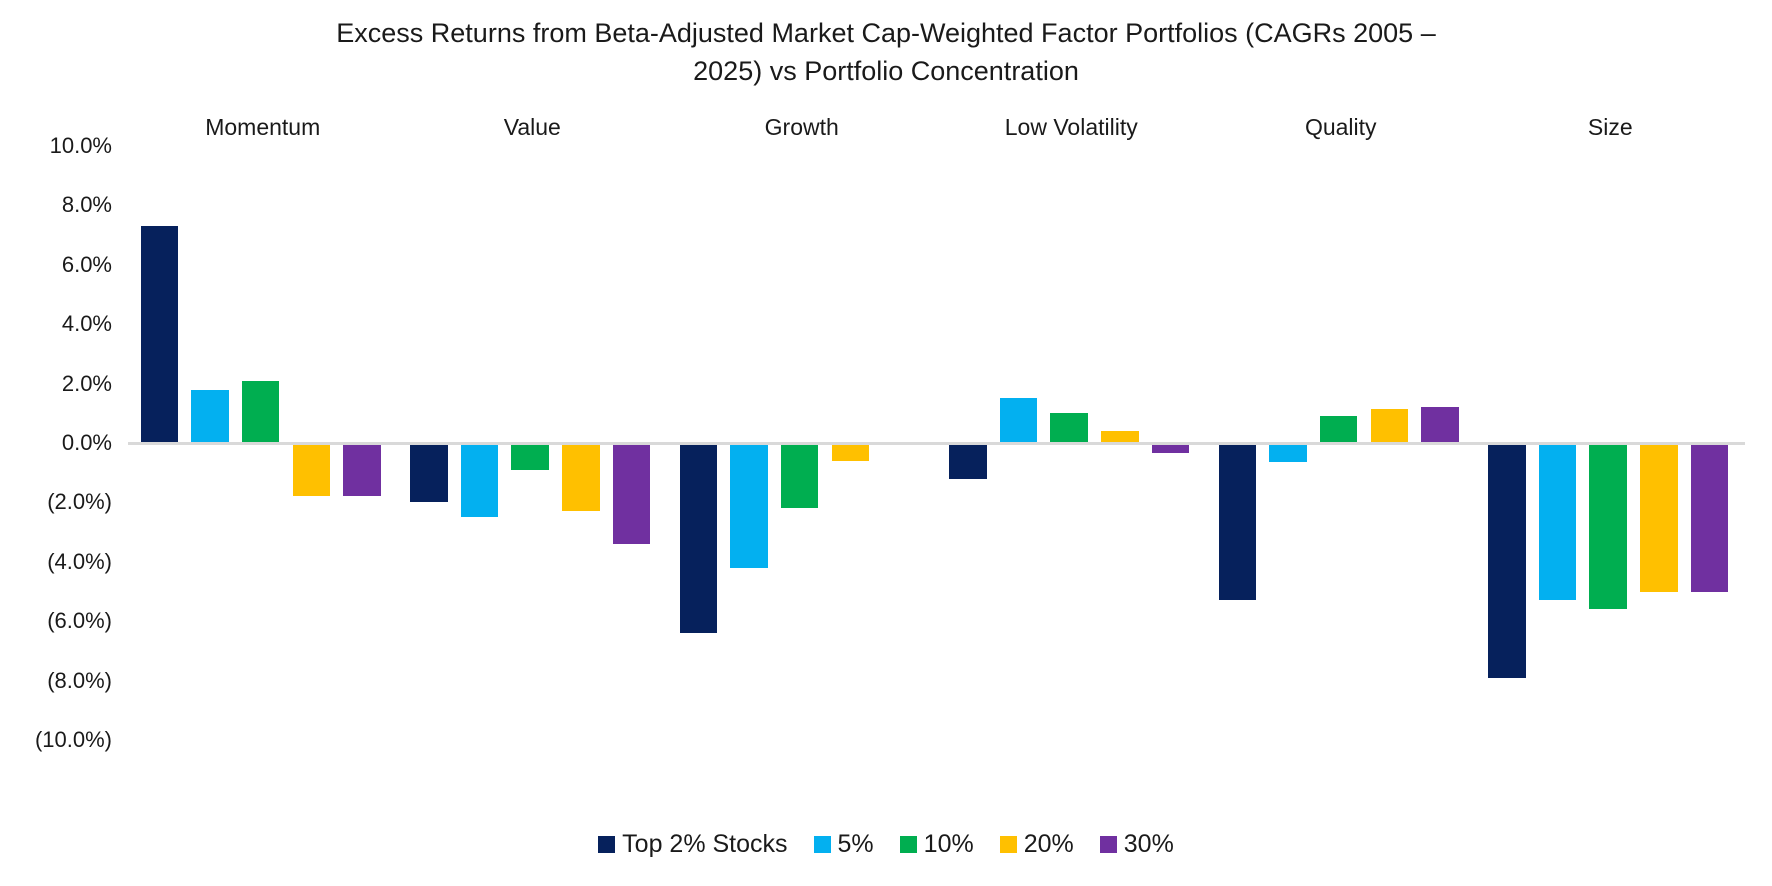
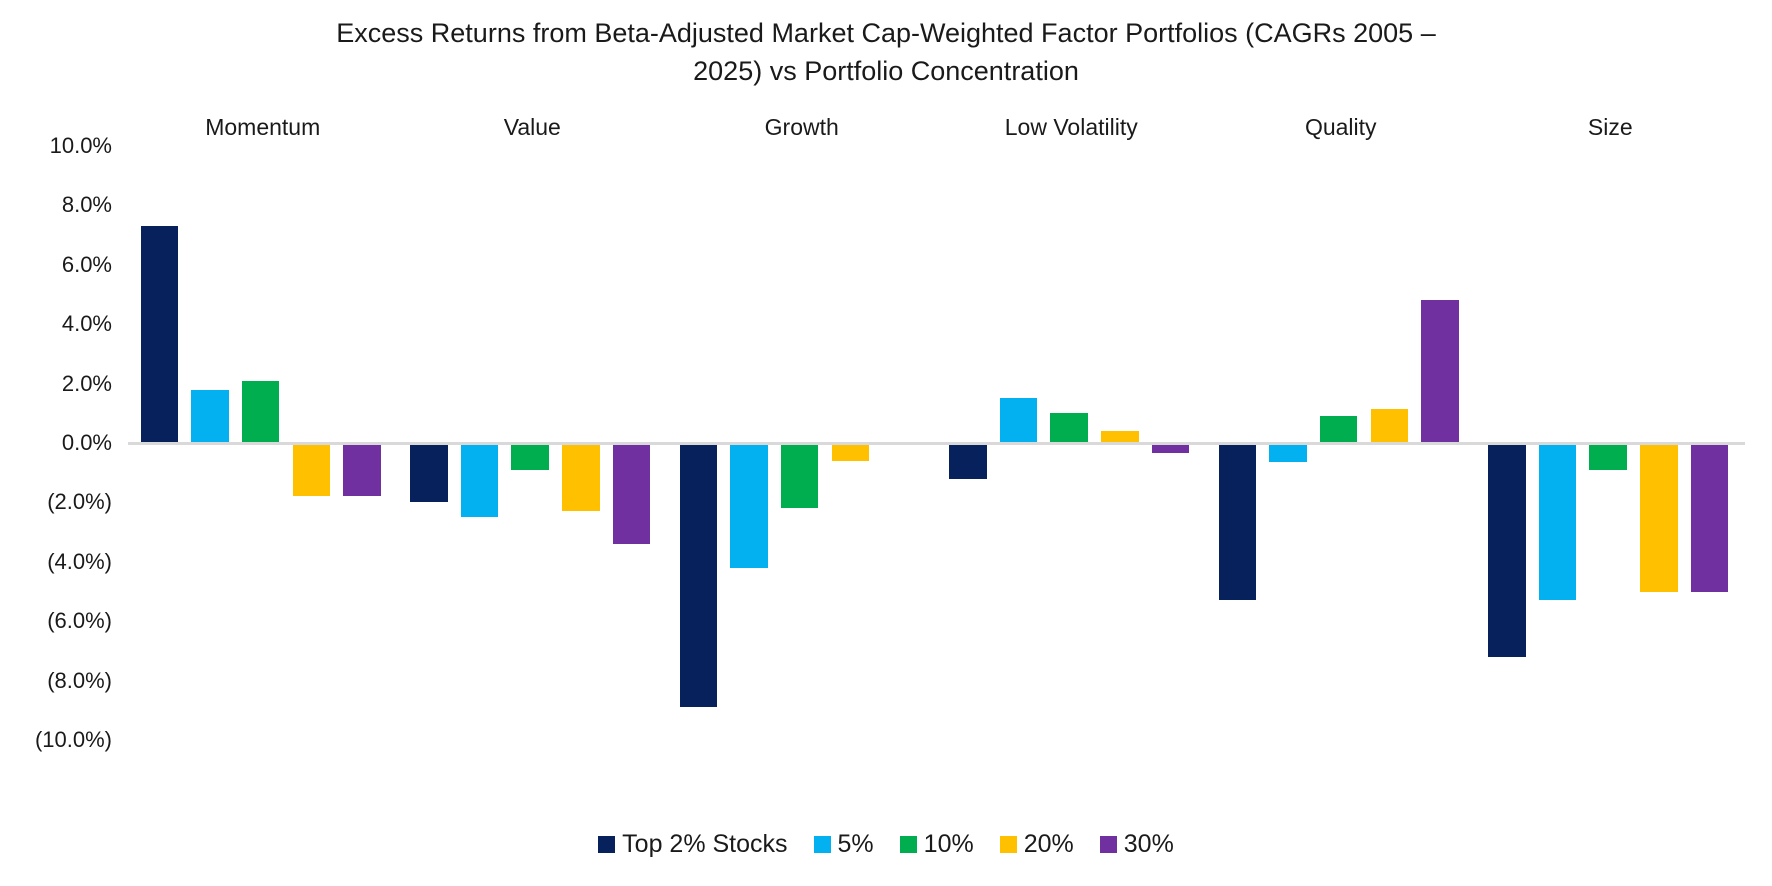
Top 2% Stocks/Growth: -6,4% -> -8,9%
30%/Quality: 1,2% -> 4,8%
Top 2% Stocks/Size: -7,9% -> -7,2%
10%/Size: -5,6% -> -0,9%
